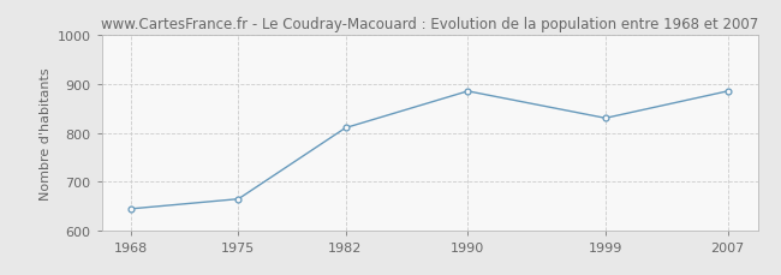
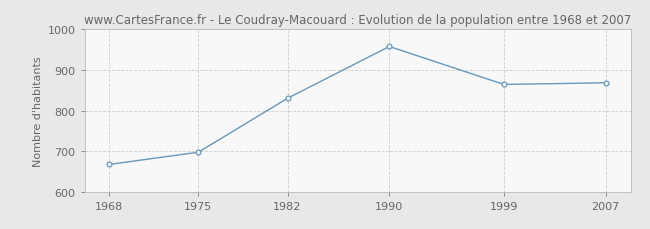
1968: 645 -> 668
1975: 665 -> 698
1982: 810 -> 830
1990: 885 -> 957
1999: 830 -> 864
2007: 885 -> 868
